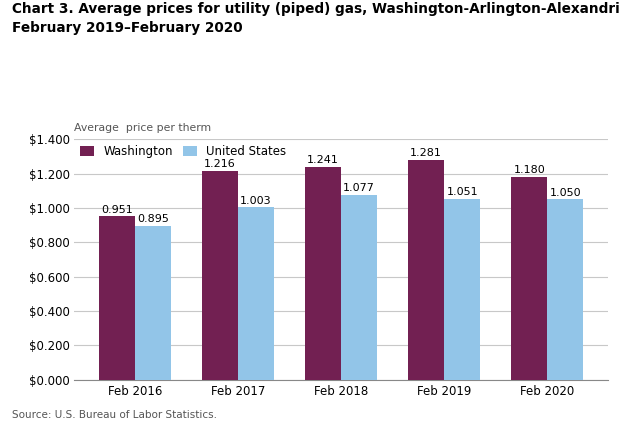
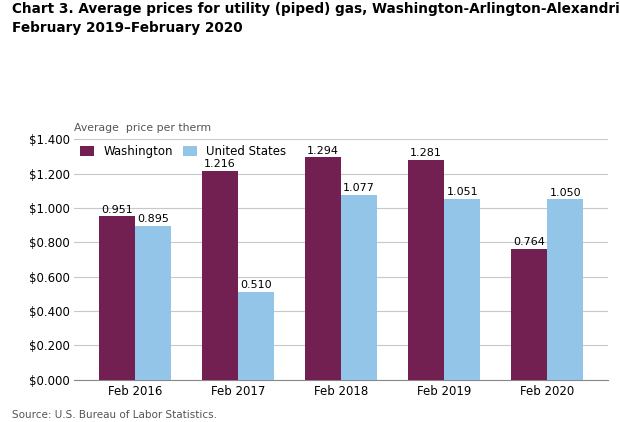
United States/Feb 2017: 1.003 -> 0.510
Washington/Feb 2018: 1.241 -> 1.294
Washington/Feb 2020: 1.180 -> 0.764
